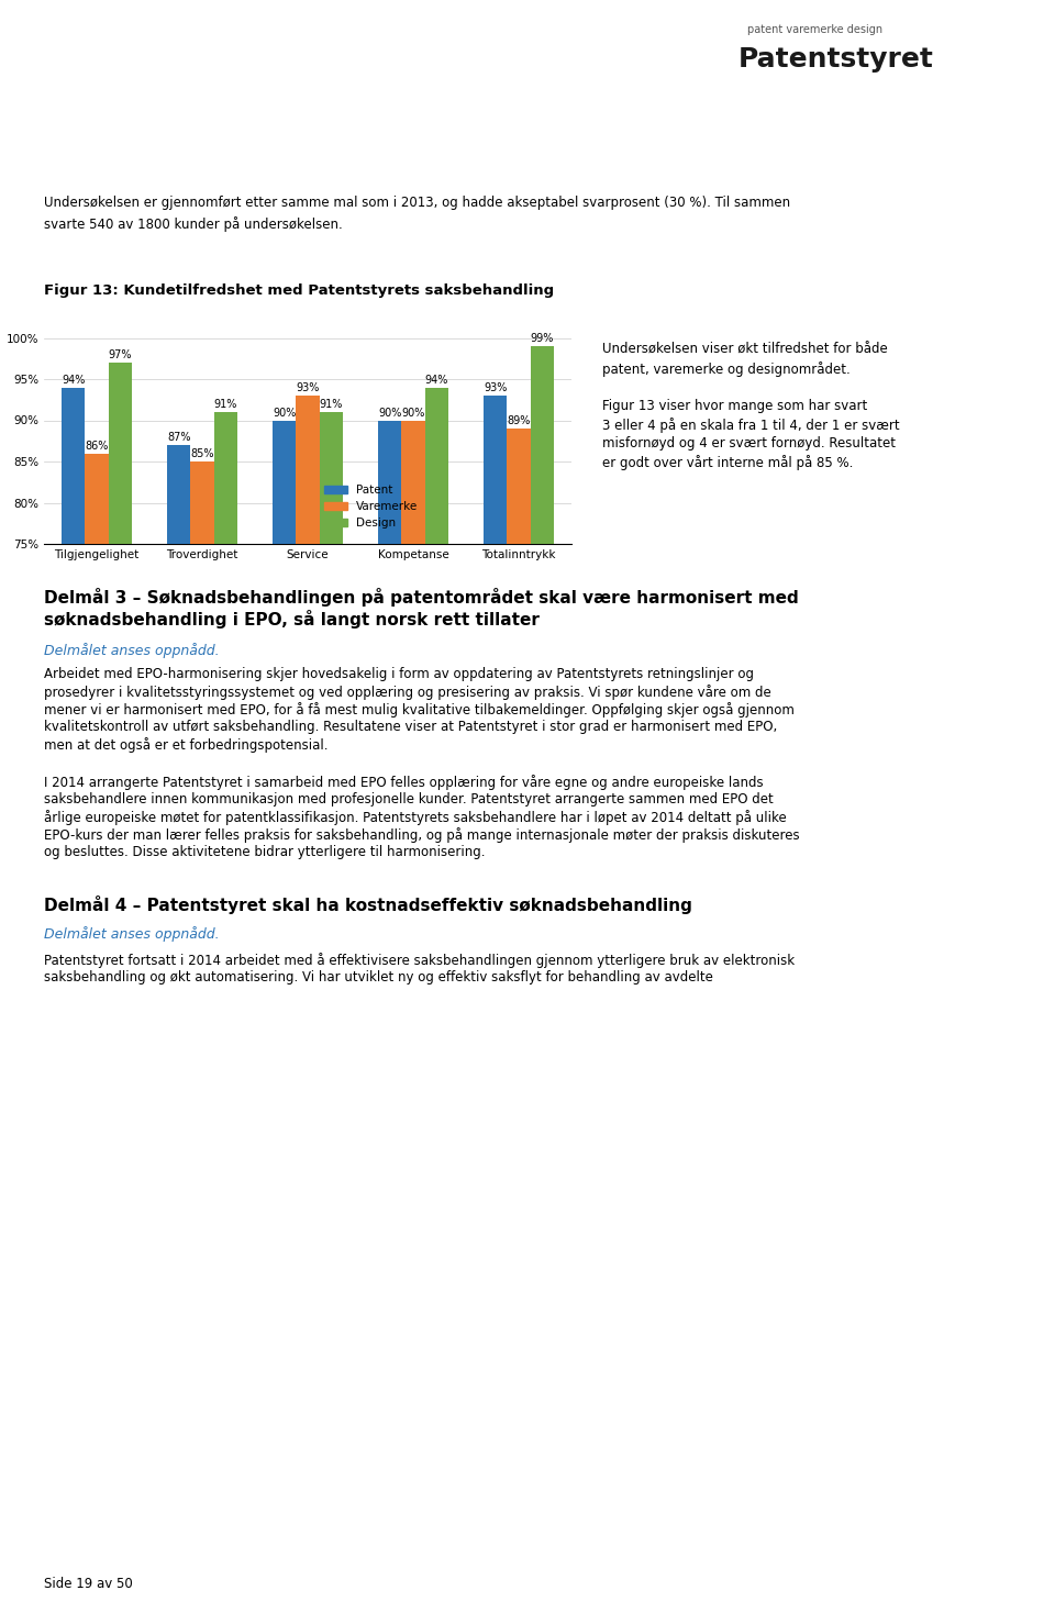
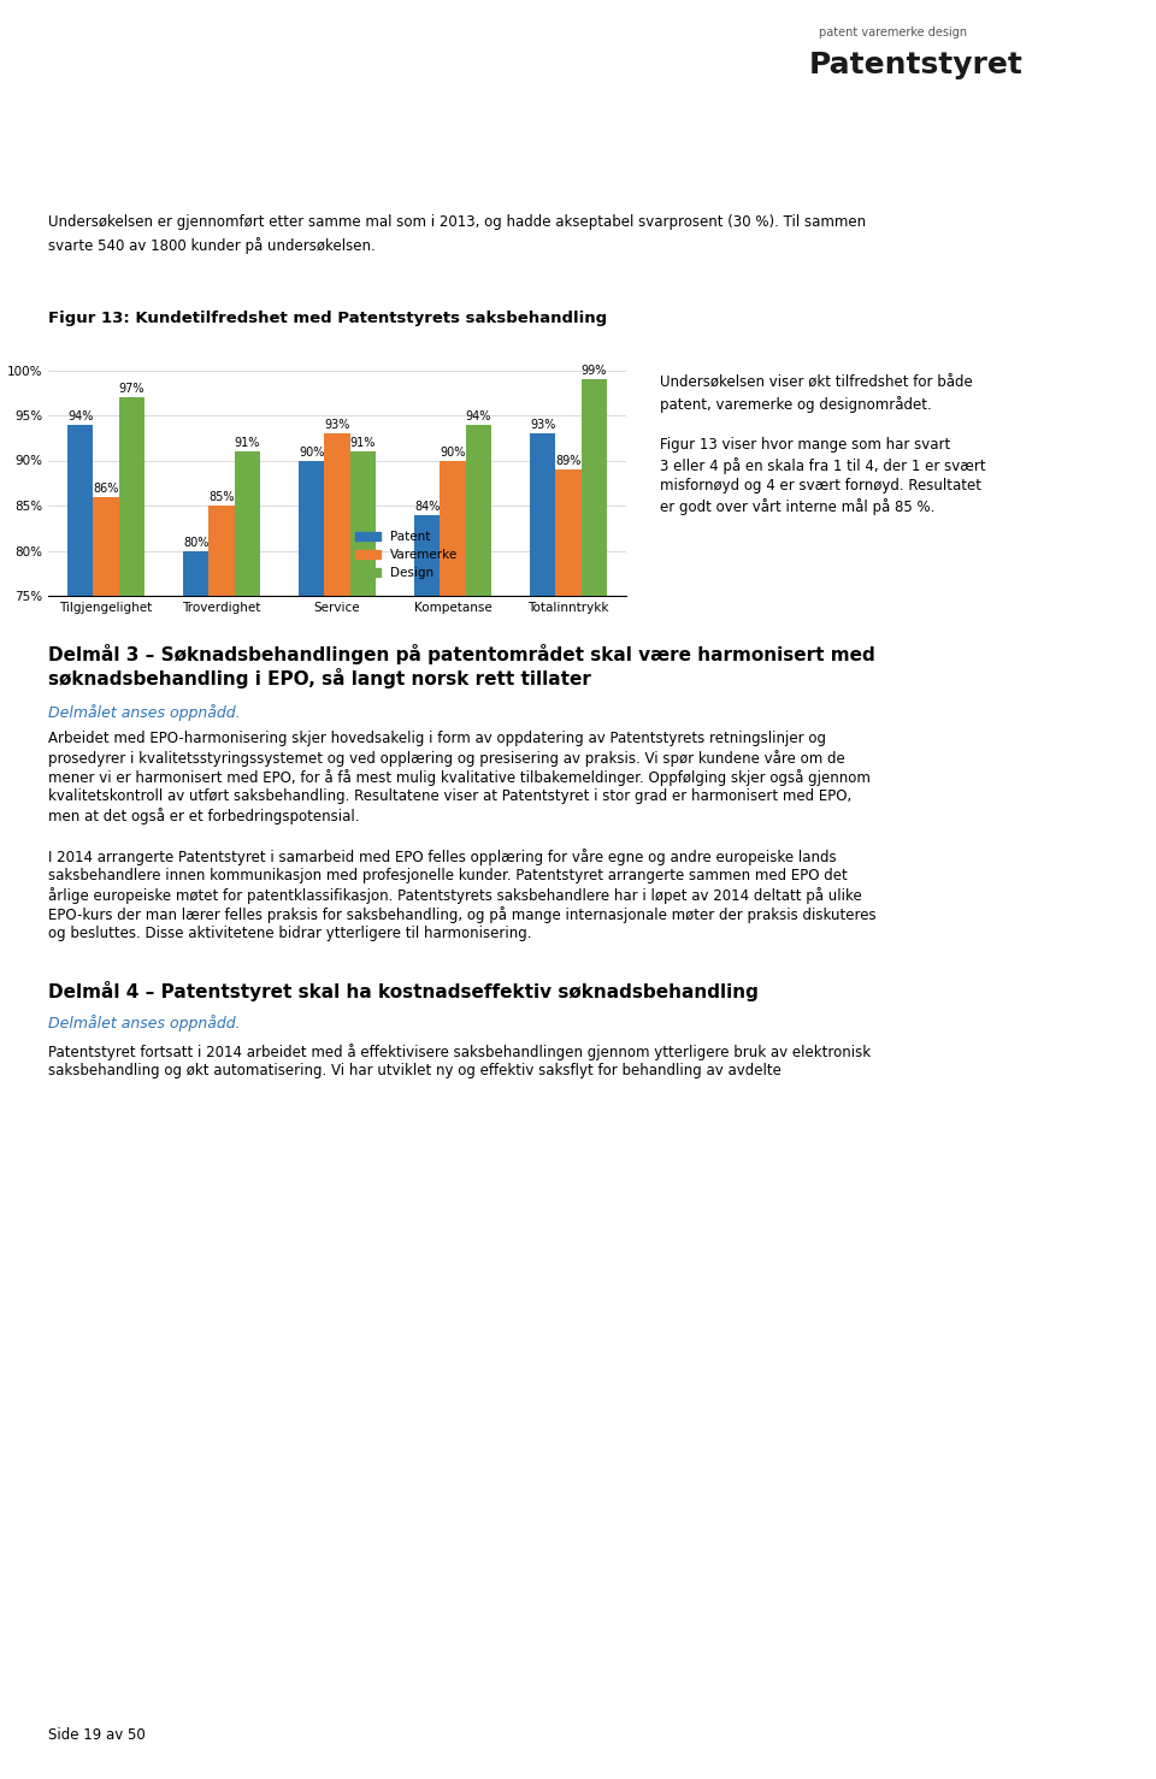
Patent/Troverdighet: 87% -> 80%
Patent/Kompetanse: 90% -> 84%
